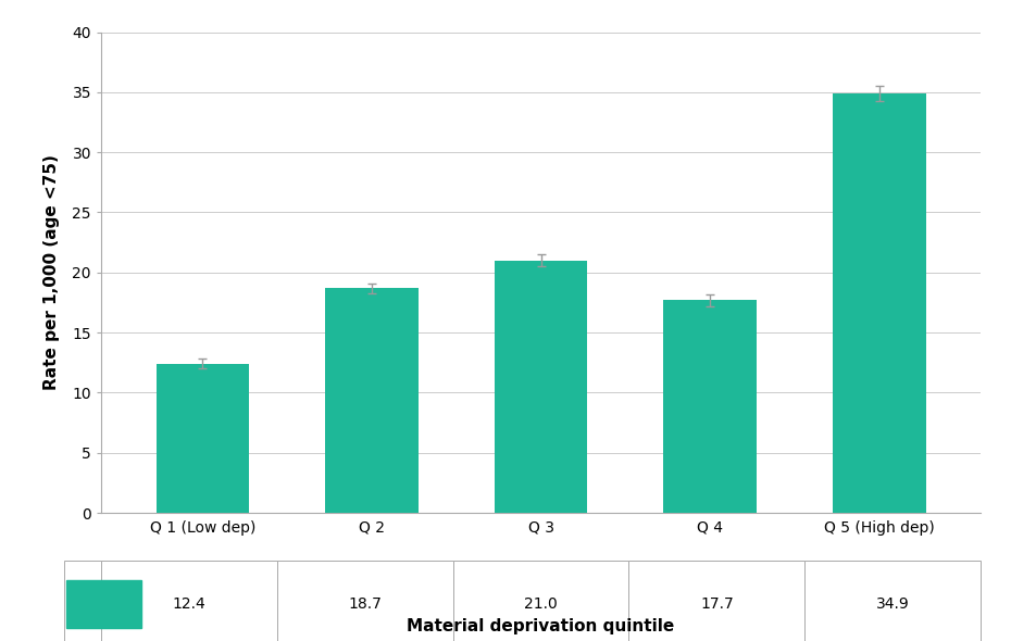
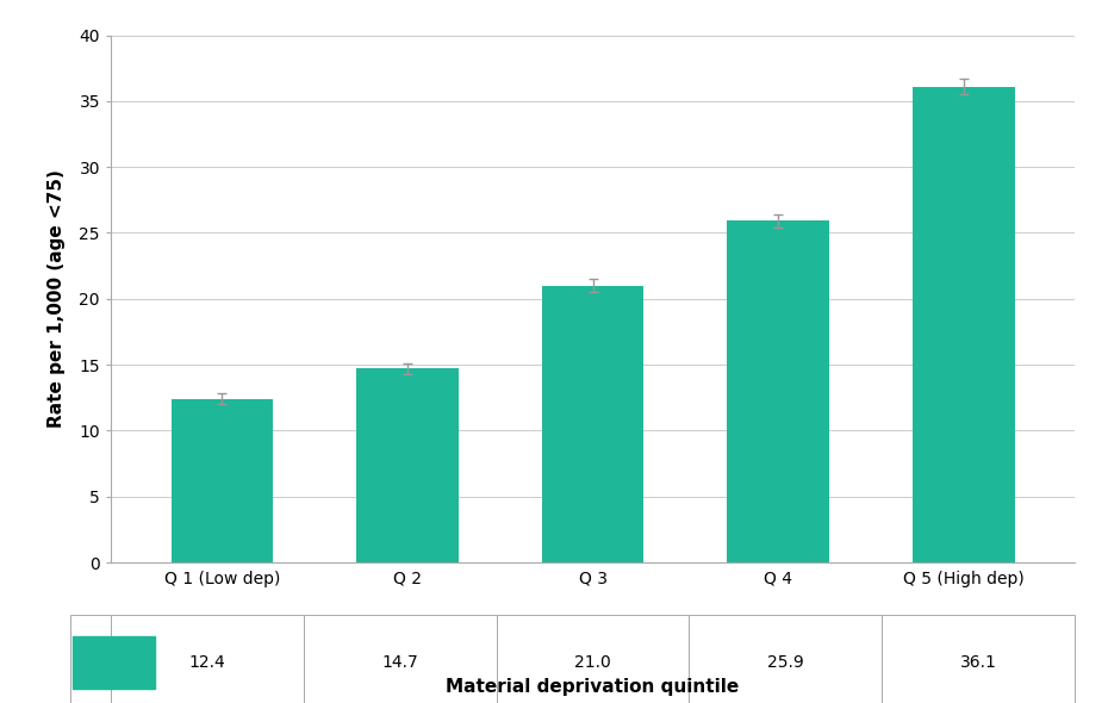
Q 2: 18.7 -> 14.7
Q 4: 17.7 -> 25.9
Q 5 (High dep): 34.9 -> 36.1
